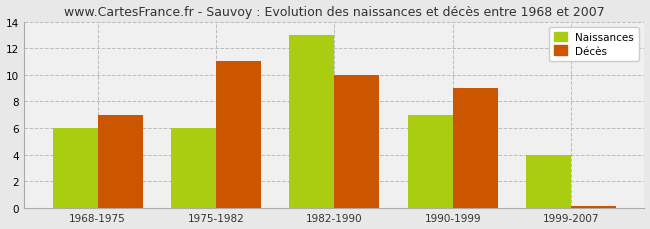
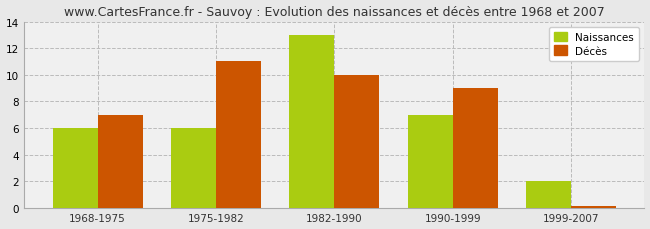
Naissances/1999-2007: 4 -> 2
